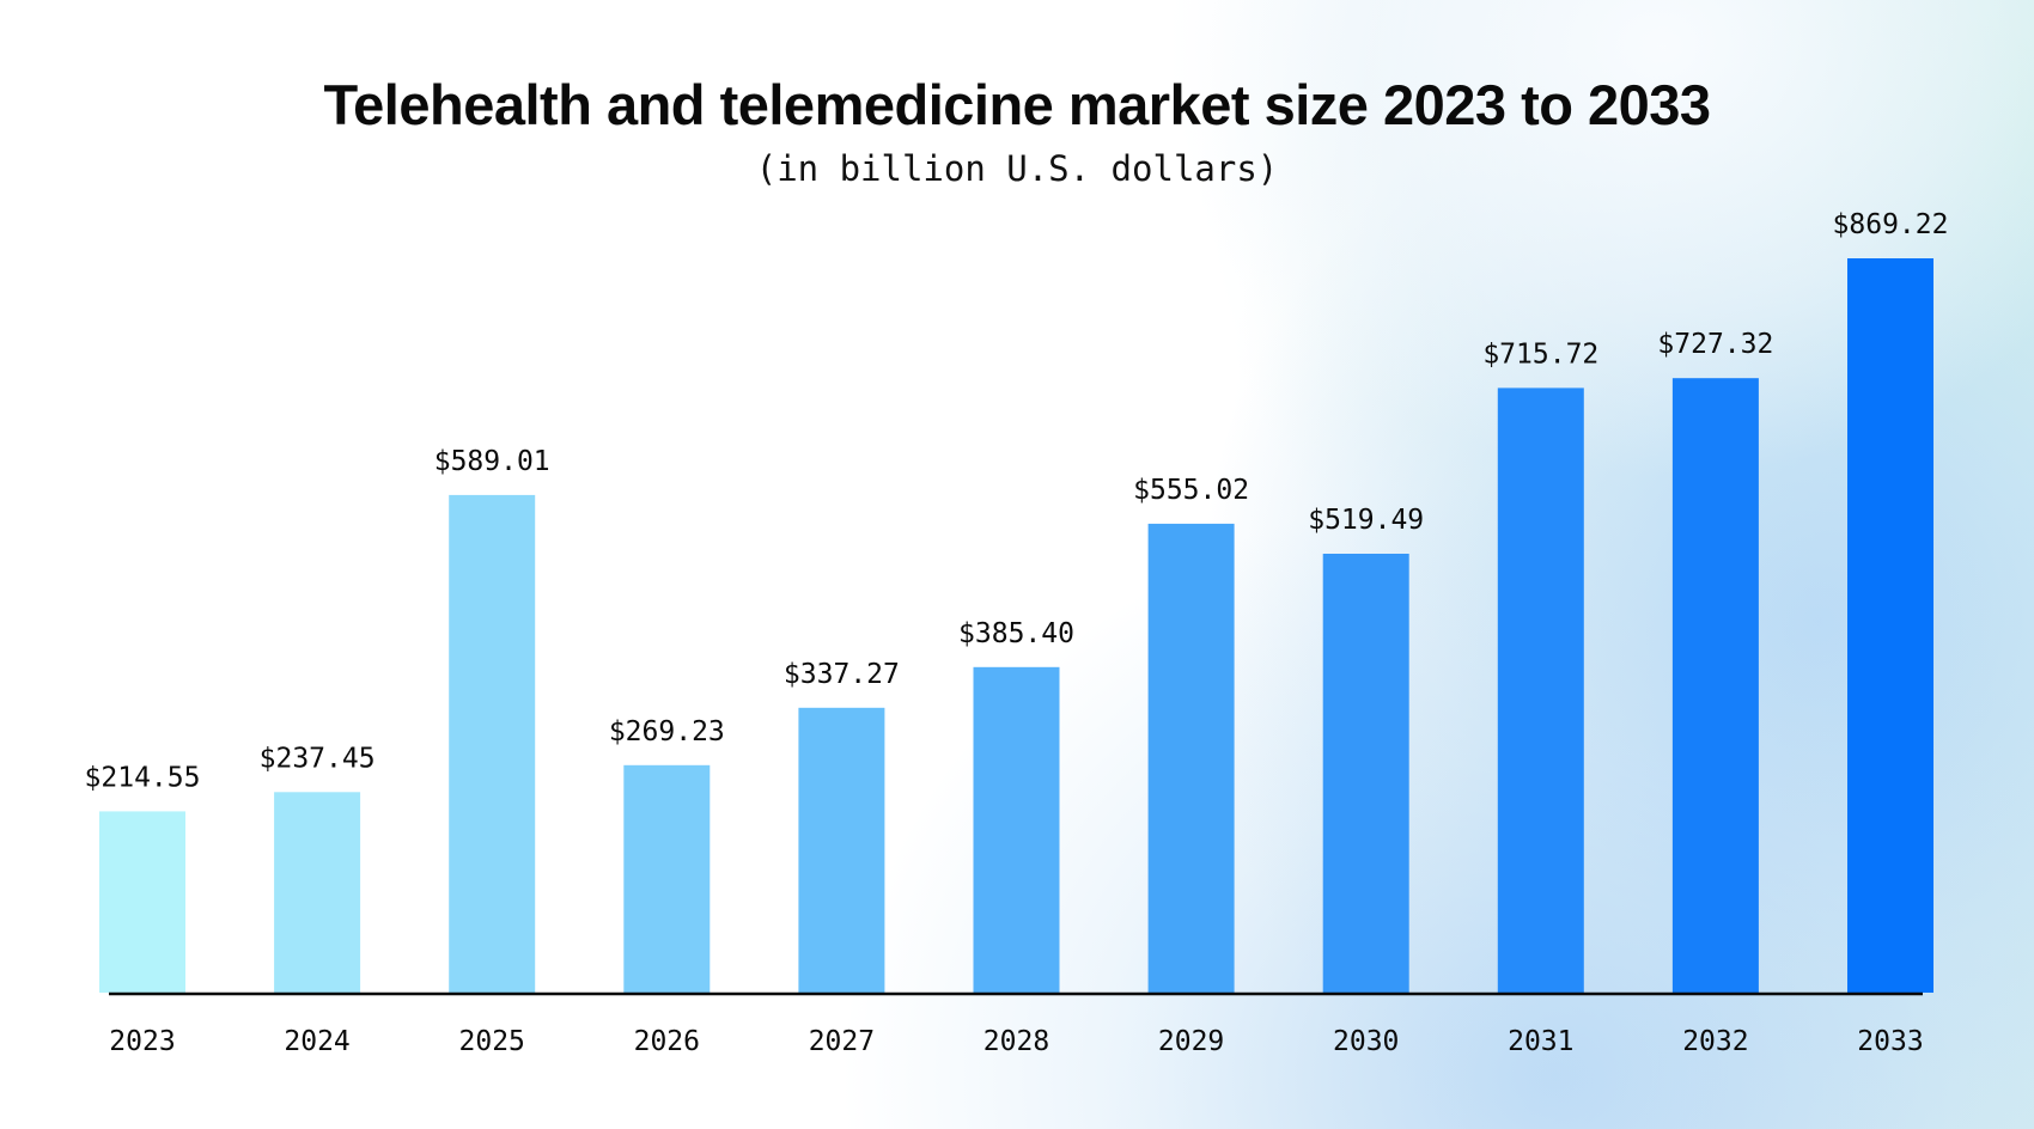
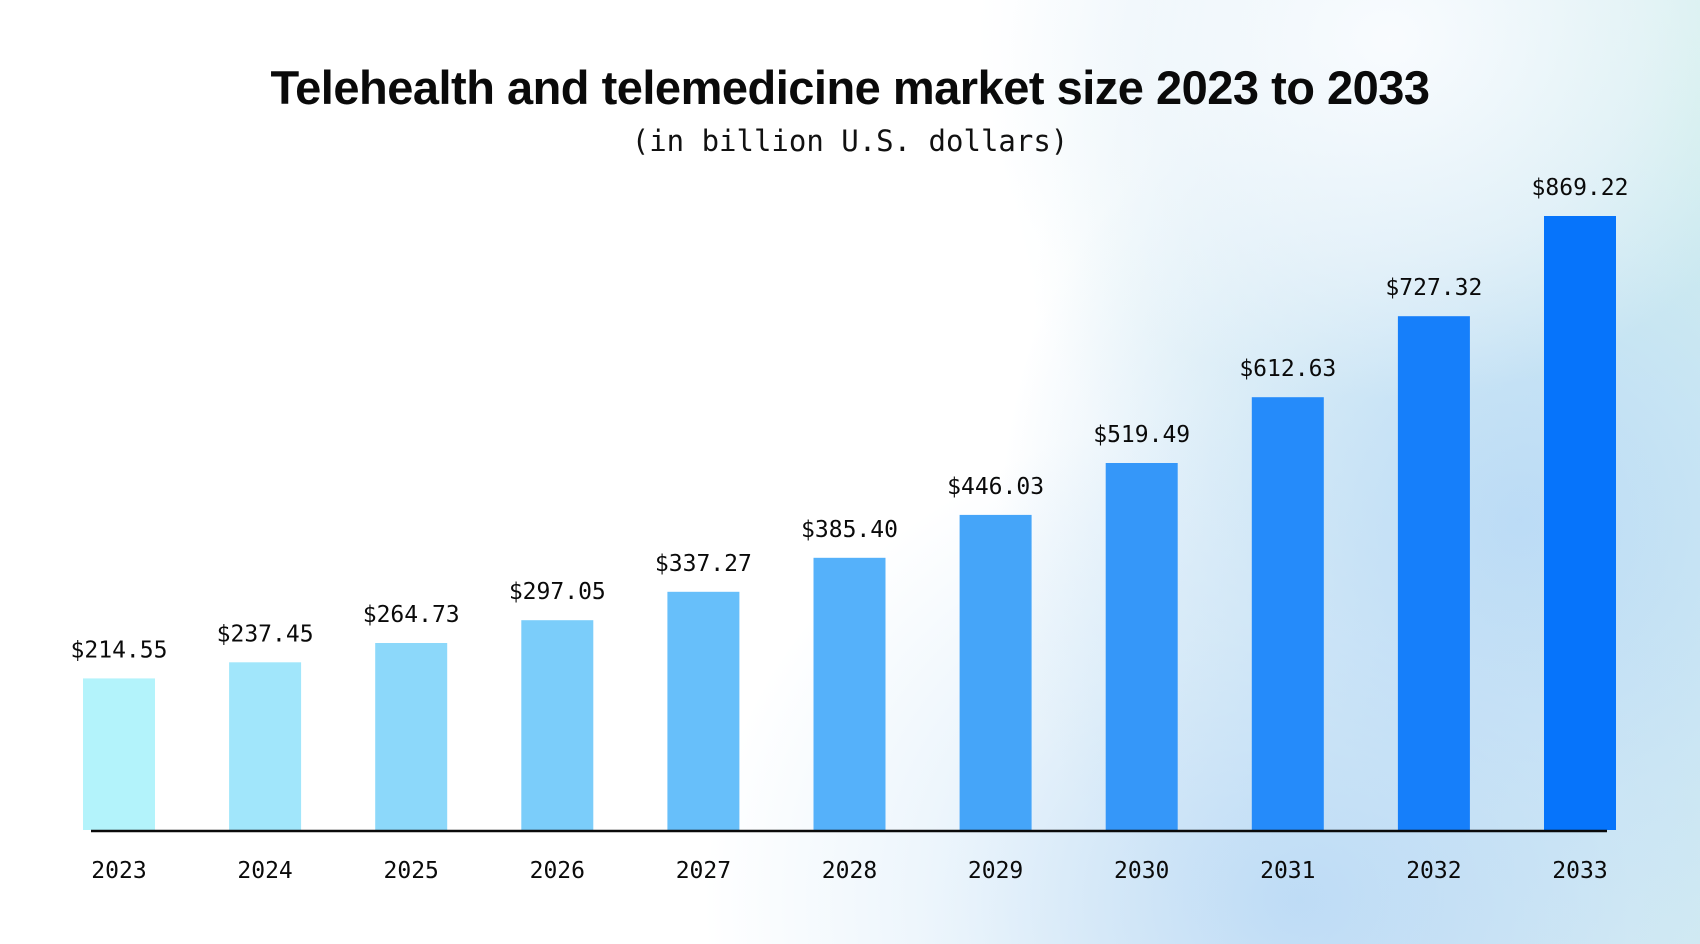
2025: $589.01 -> $264.73
2026: $269.23 -> $297.05
2029: $555.02 -> $446.03
2031: $715.72 -> $612.63
